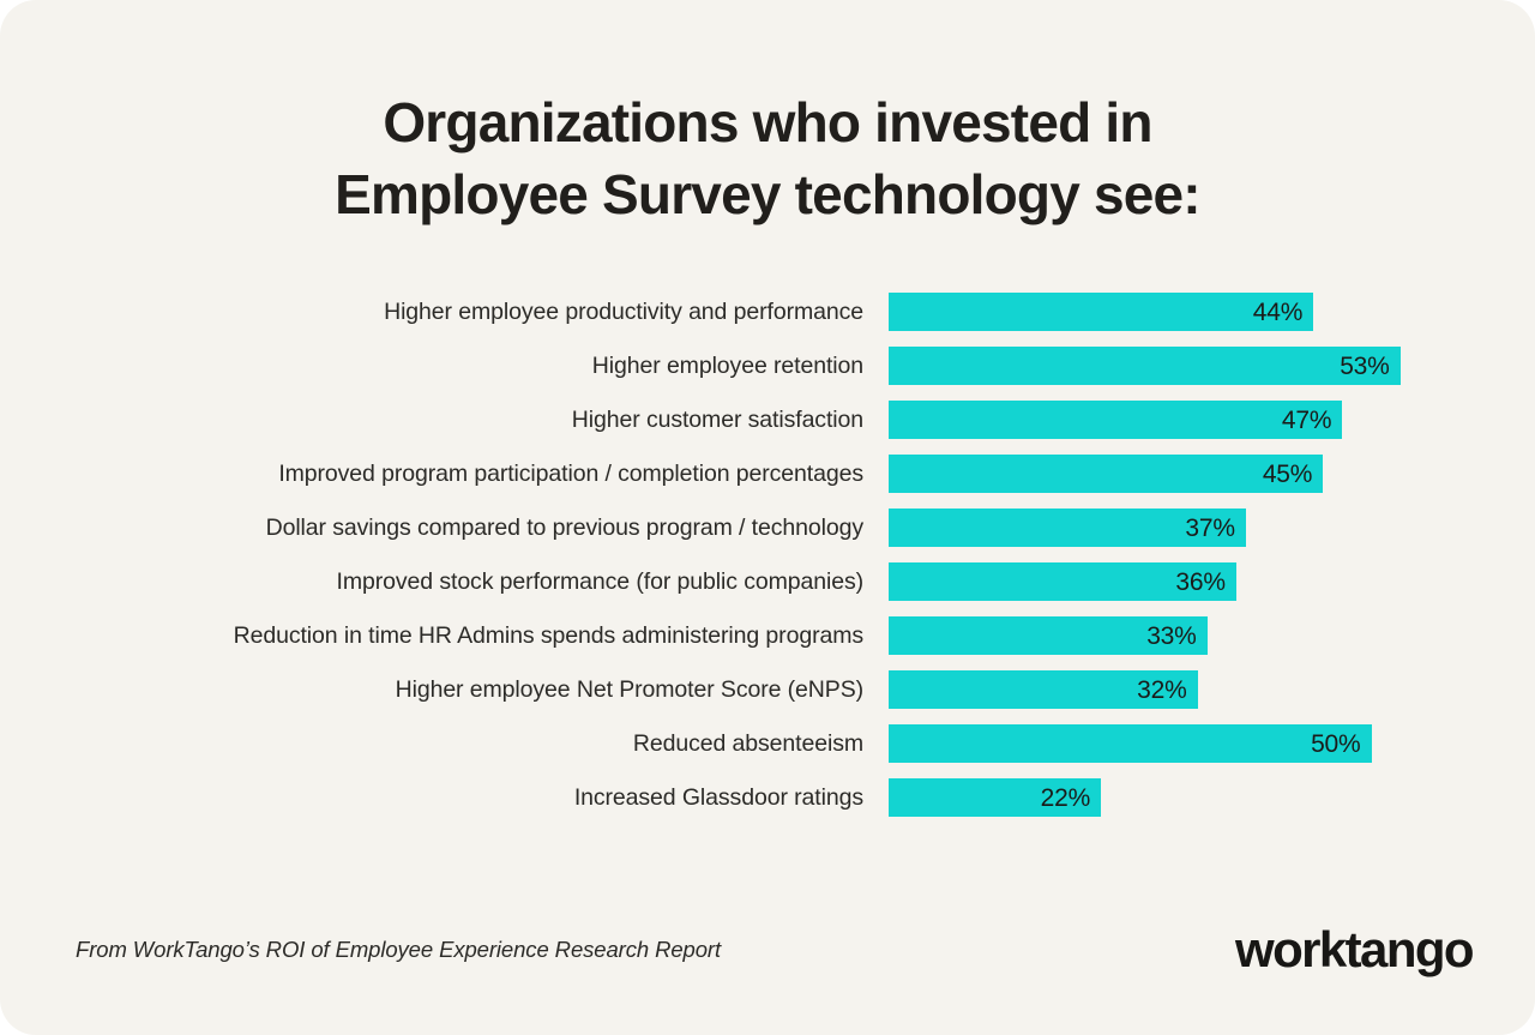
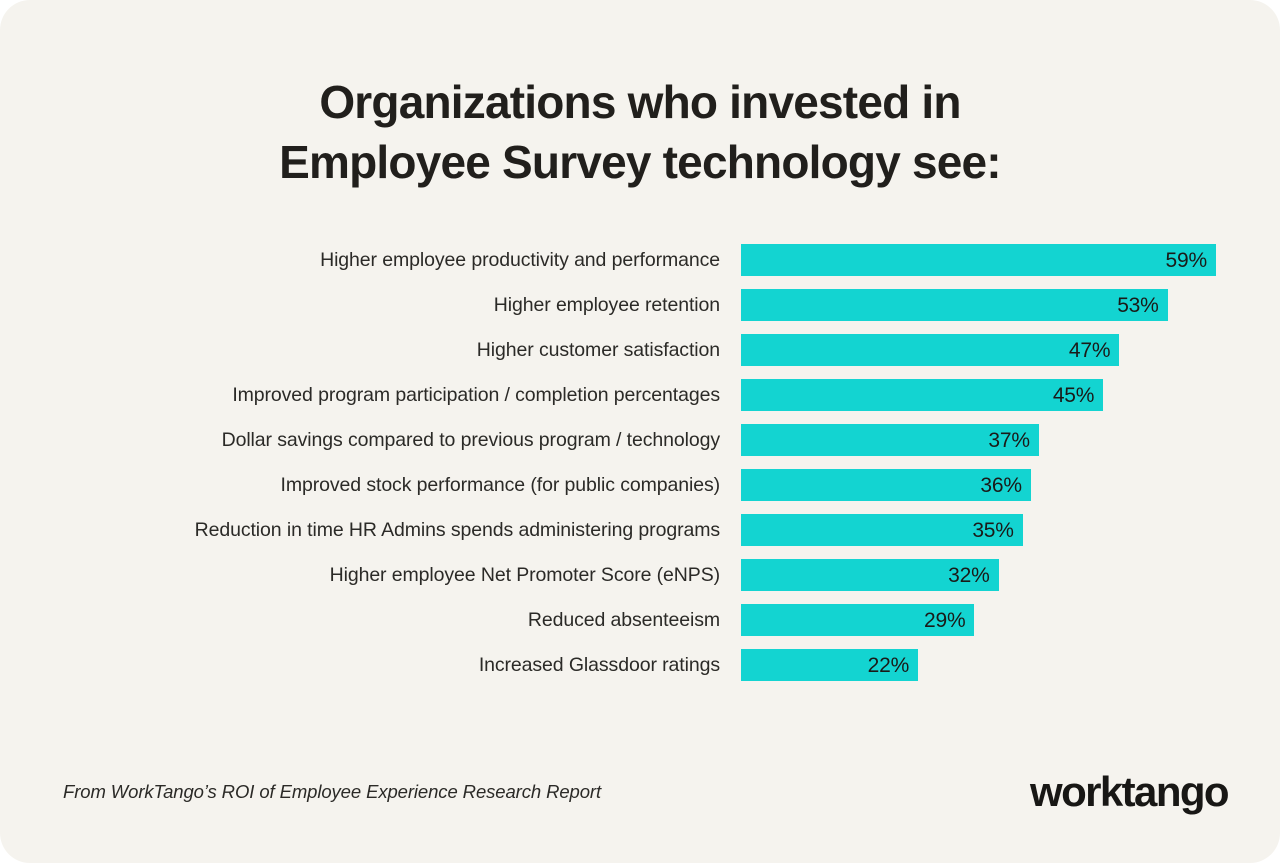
Higher employee productivity and performance: 44% -> 59%
Reduction in time HR Admins spends administering programs: 33% -> 35%
Reduced absenteeism: 50% -> 29%
